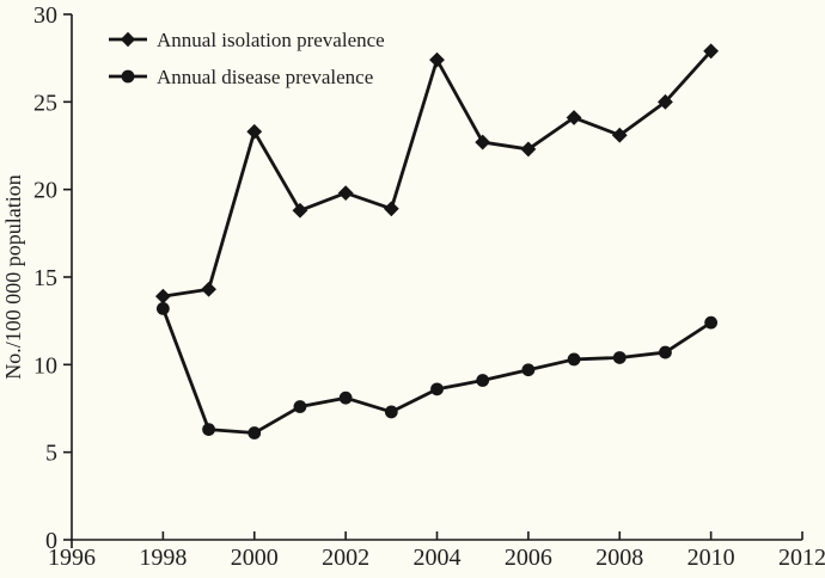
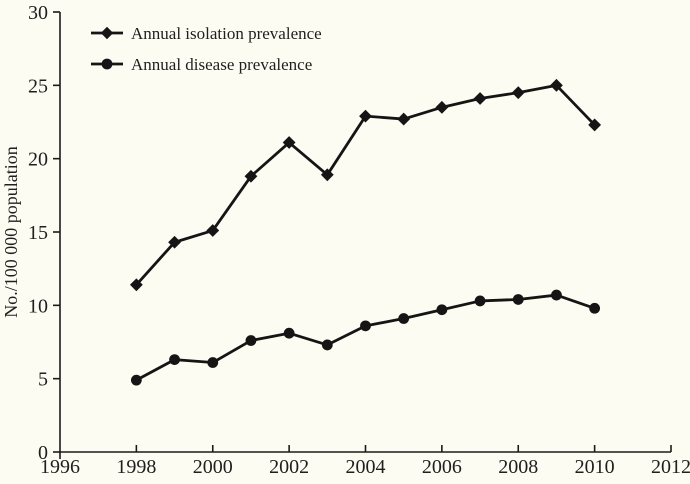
Annual isolation prevalence/1998: 13.9 -> 11.4
Annual disease prevalence/1998: 13.2 -> 4.9
Annual isolation prevalence/2000: 23.3 -> 15.1
Annual isolation prevalence/2002: 19.8 -> 21.1
Annual isolation prevalence/2004: 27.4 -> 22.9
Annual isolation prevalence/2006: 22.3 -> 23.5
Annual isolation prevalence/2008: 23.1 -> 24.5
Annual isolation prevalence/2010: 27.9 -> 22.3
Annual disease prevalence/2010: 12.4 -> 9.8
